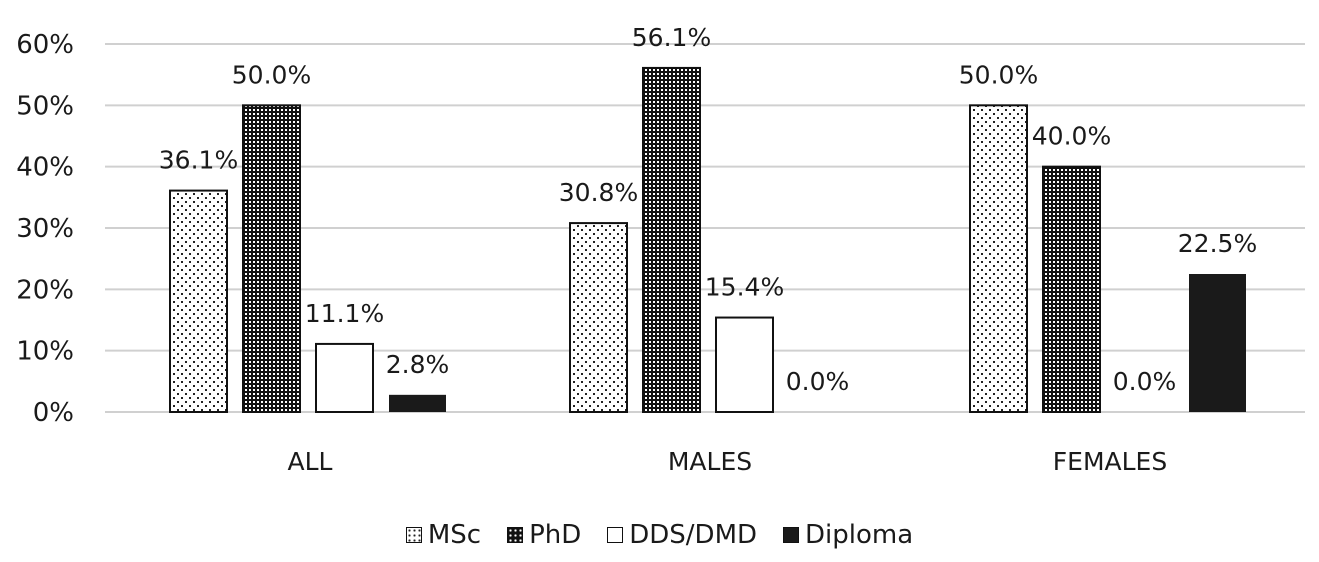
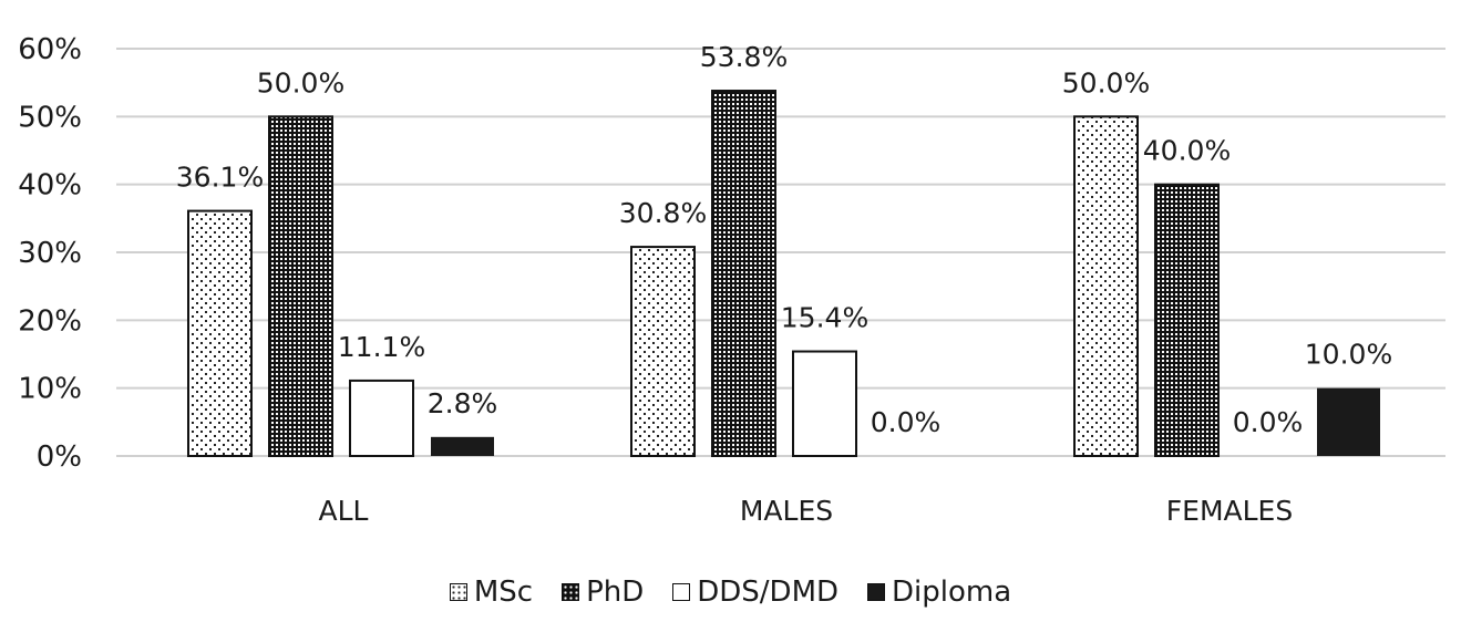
PhD/MALES: 56.1% -> 53.8%
Diploma/FEMALES: 22.5% -> 10.0%
